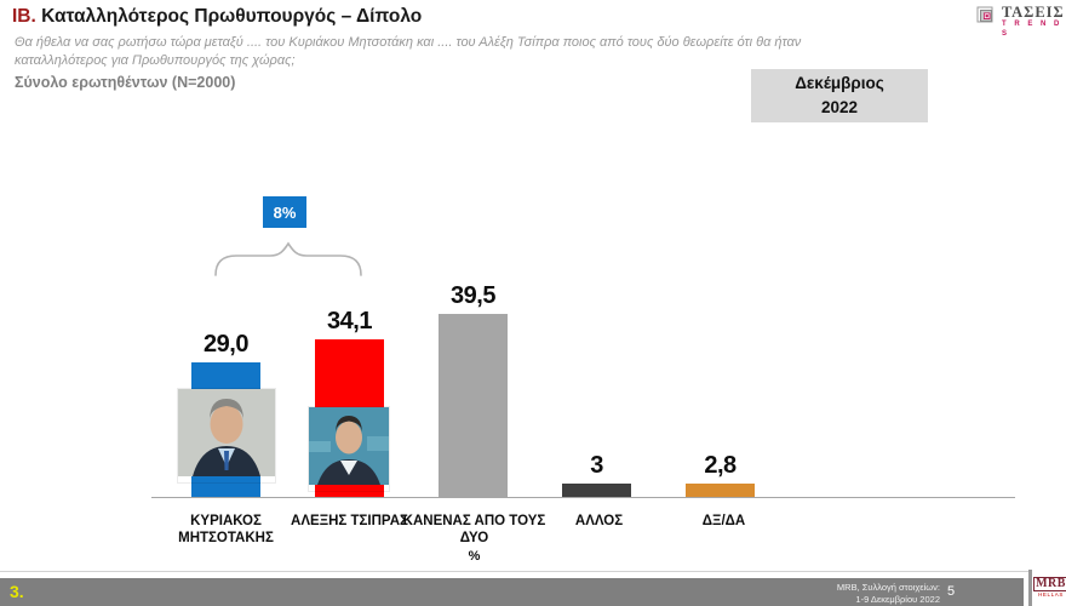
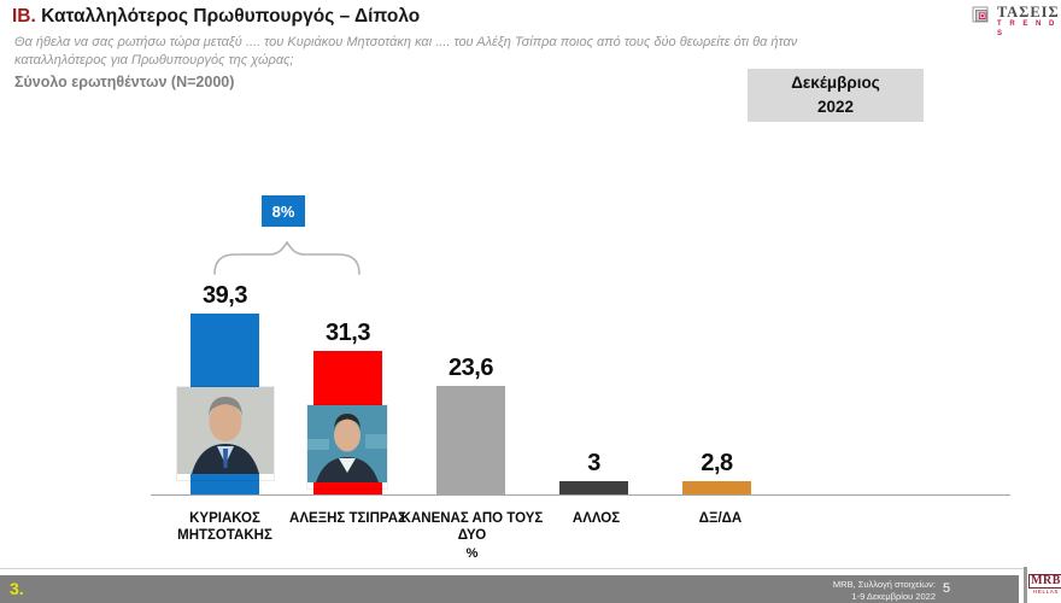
ΚΥΡΙΑΚΟΣ ΜΗΤΣΟΤΑΚΗΣ: 29,0 -> 39,3
ΑΛΕΞΗΣ ΤΣΙΠΡΑΣ: 34,1 -> 31,3
ΚΑΝΕΝΑΣ ΑΠΟ ΤΟΥΣ ΔΥΟ: 39,5 -> 23,6
